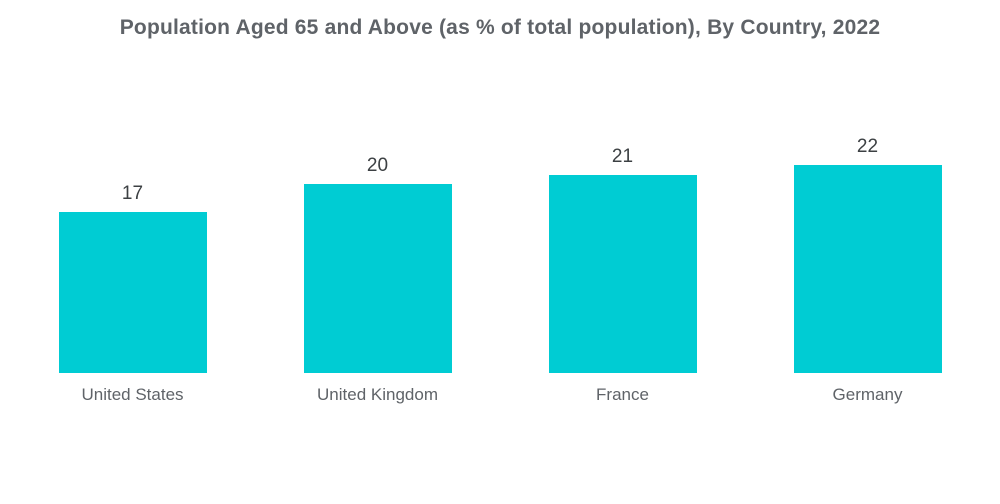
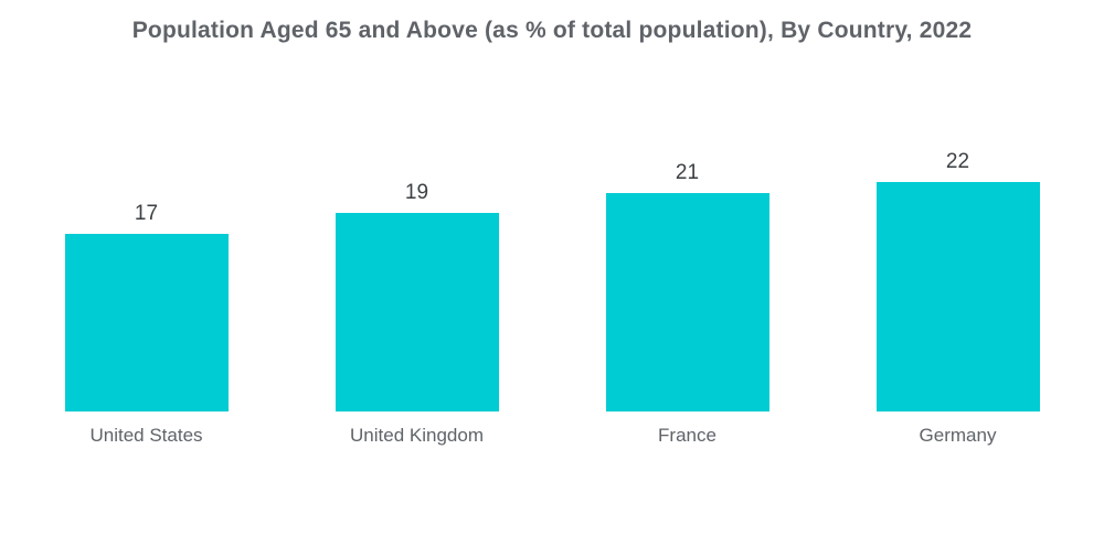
United Kingdom: 20 -> 19
